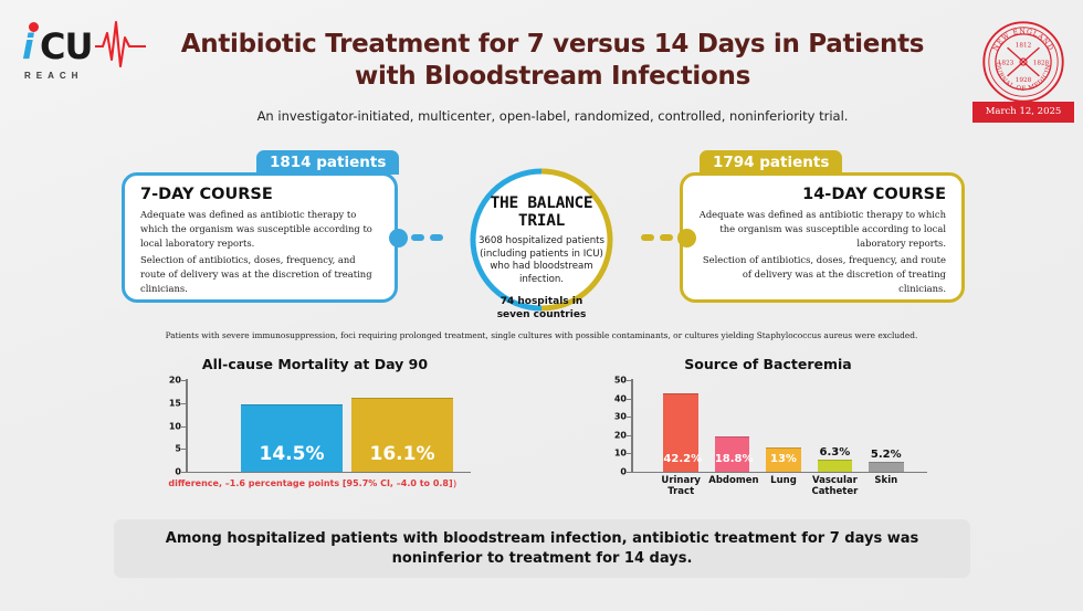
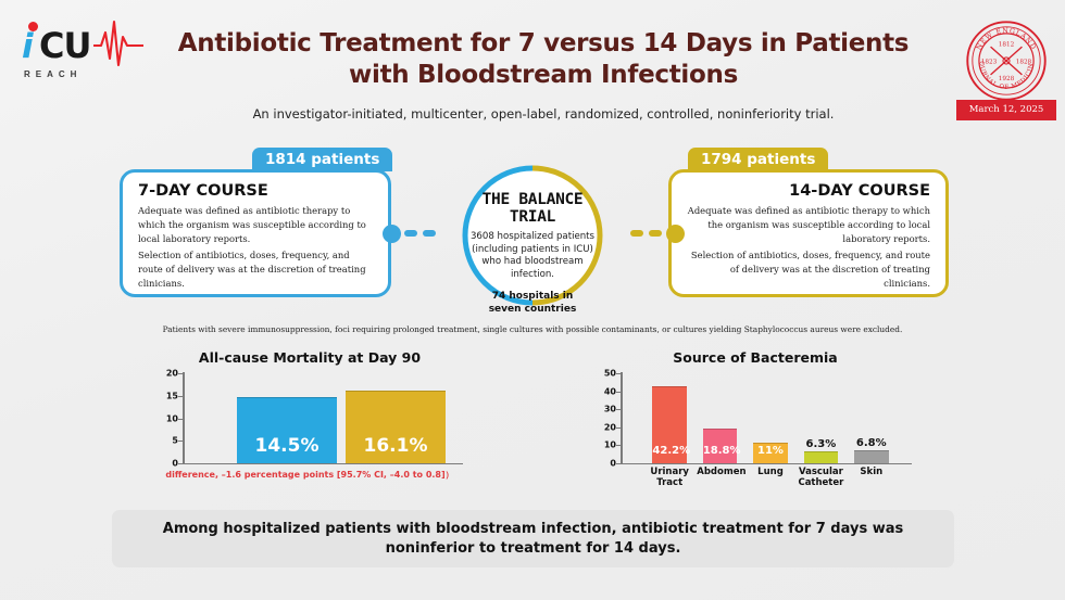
Source of Bacteremia/Lung: 13% -> 11%
Source of Bacteremia/Skin: 5.2% -> 6.8%
